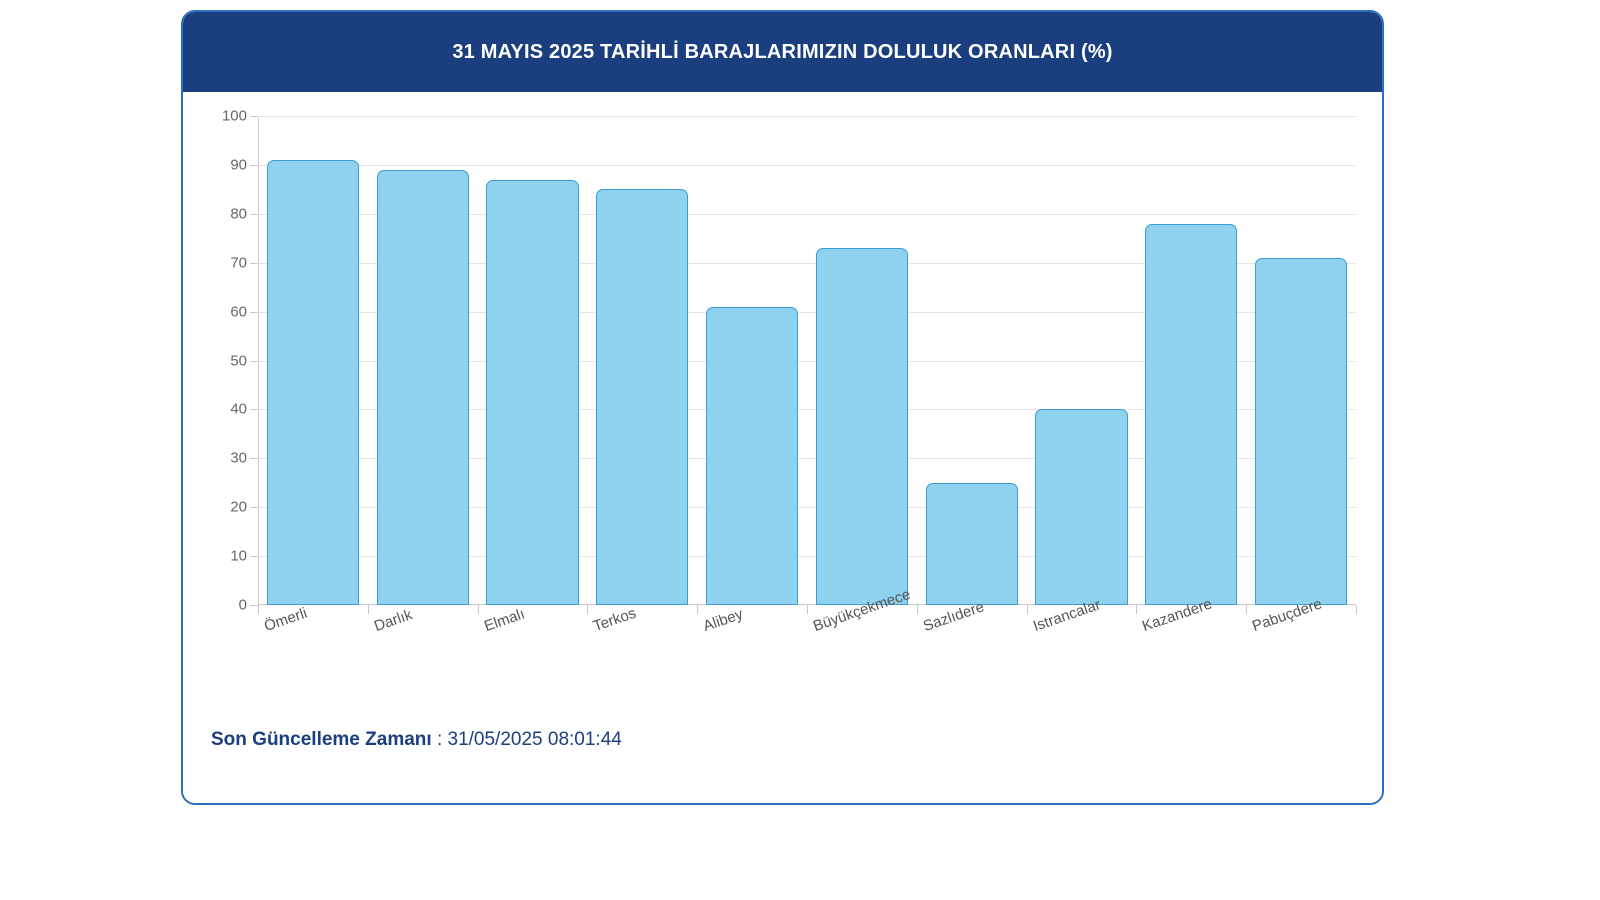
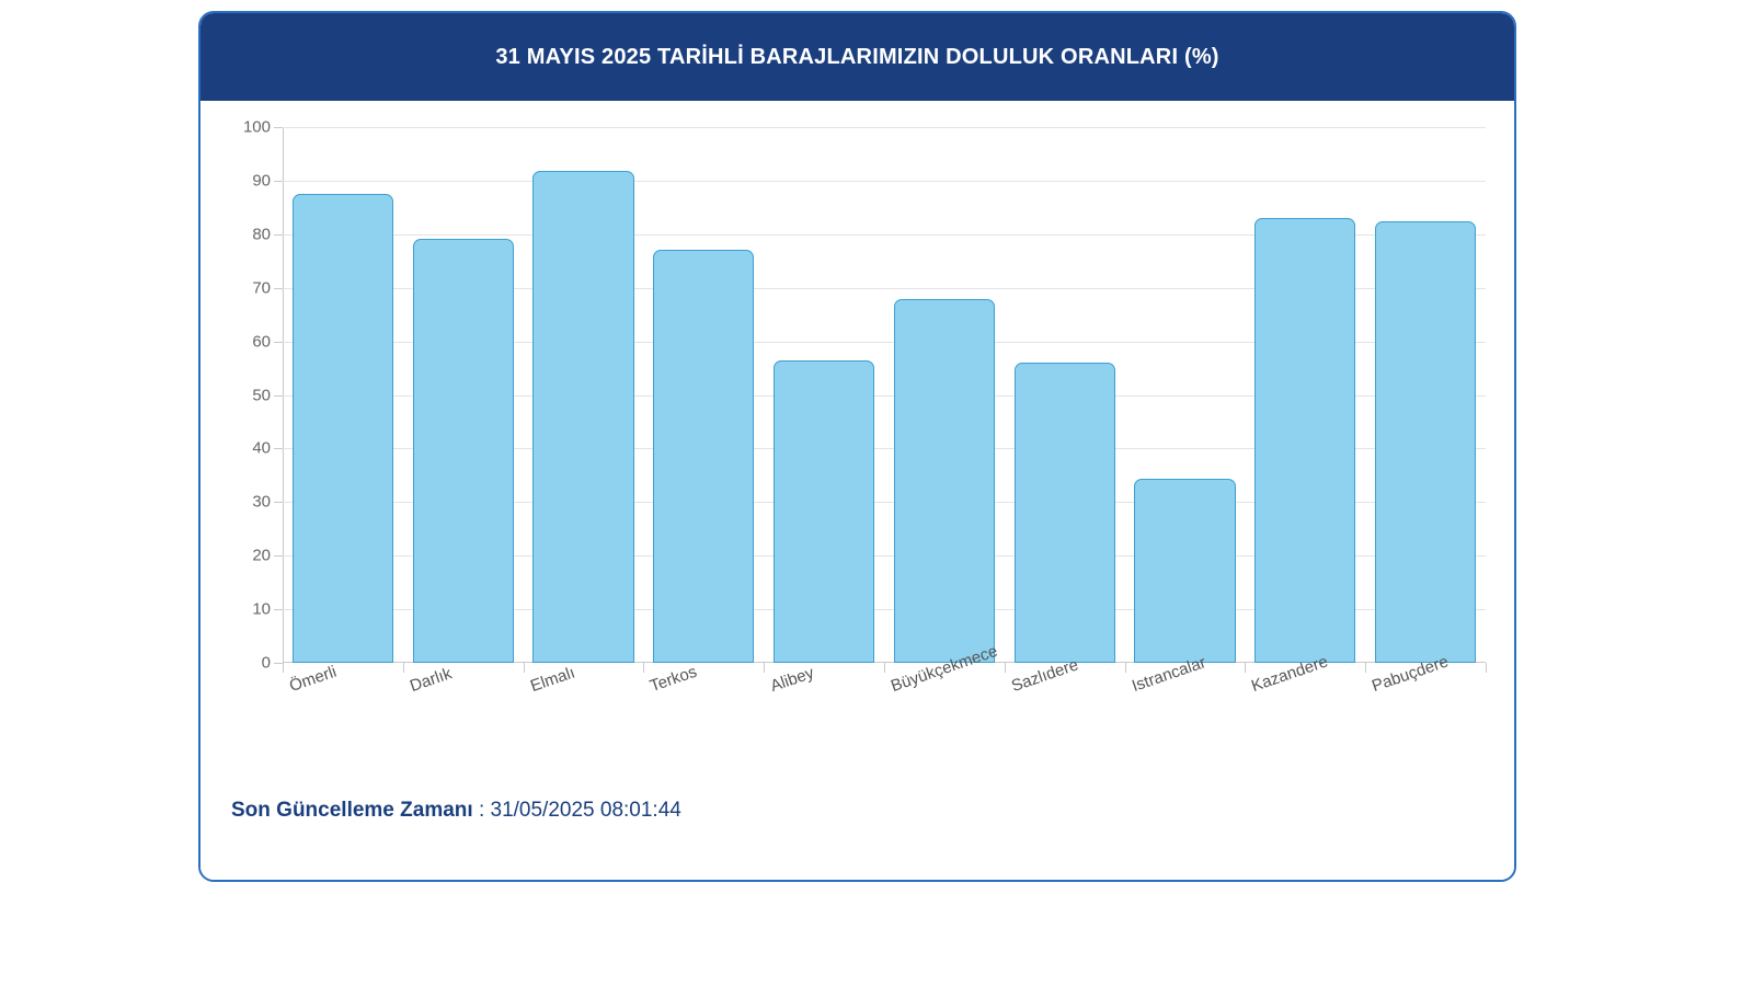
Ömerli: 91 -> 88
Darlık: 89 -> 79
Elmalı: 87 -> 92
Terkos: 85 -> 77
Alibey: 61 -> 56
Büyükçekmece: 73 -> 68
Sazlıdere: 25 -> 56
Istrancalar: 40 -> 34
Kazandere: 78 -> 83
Pabuçdere: 71 -> 82
